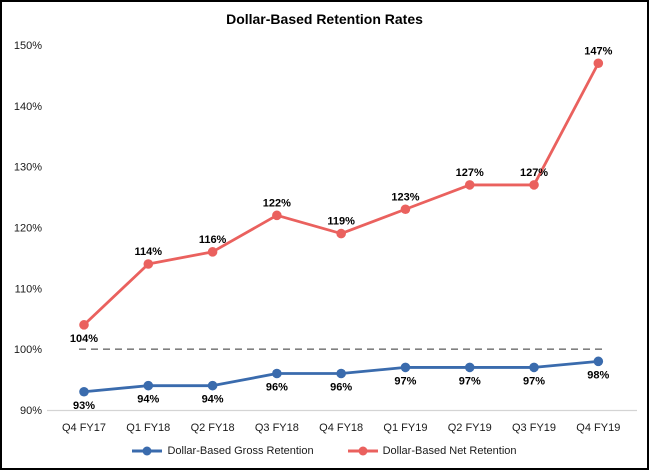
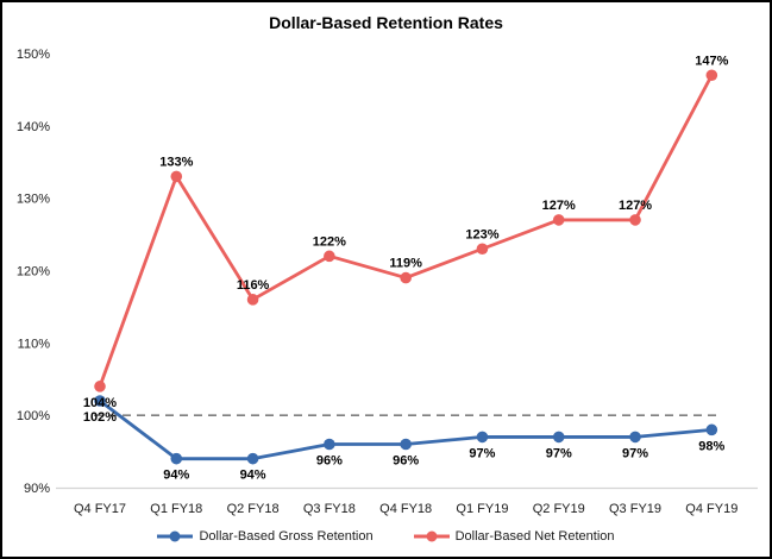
Dollar-Based Gross Retention/Q4 FY17: 93% -> 102%
Dollar-Based Net Retention/Q1 FY18: 114% -> 133%
